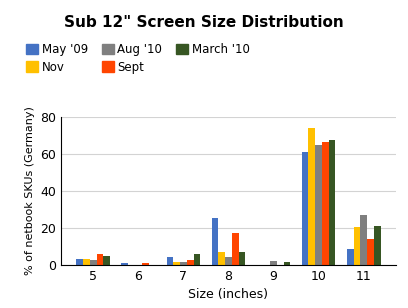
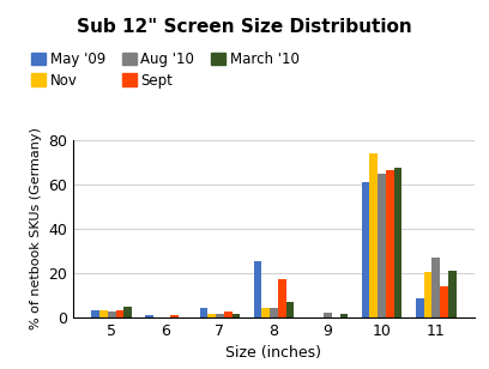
Sept/5: 6 -> 3
March '10/7: 6 -> 2
Nov/8: 7 -> 4
